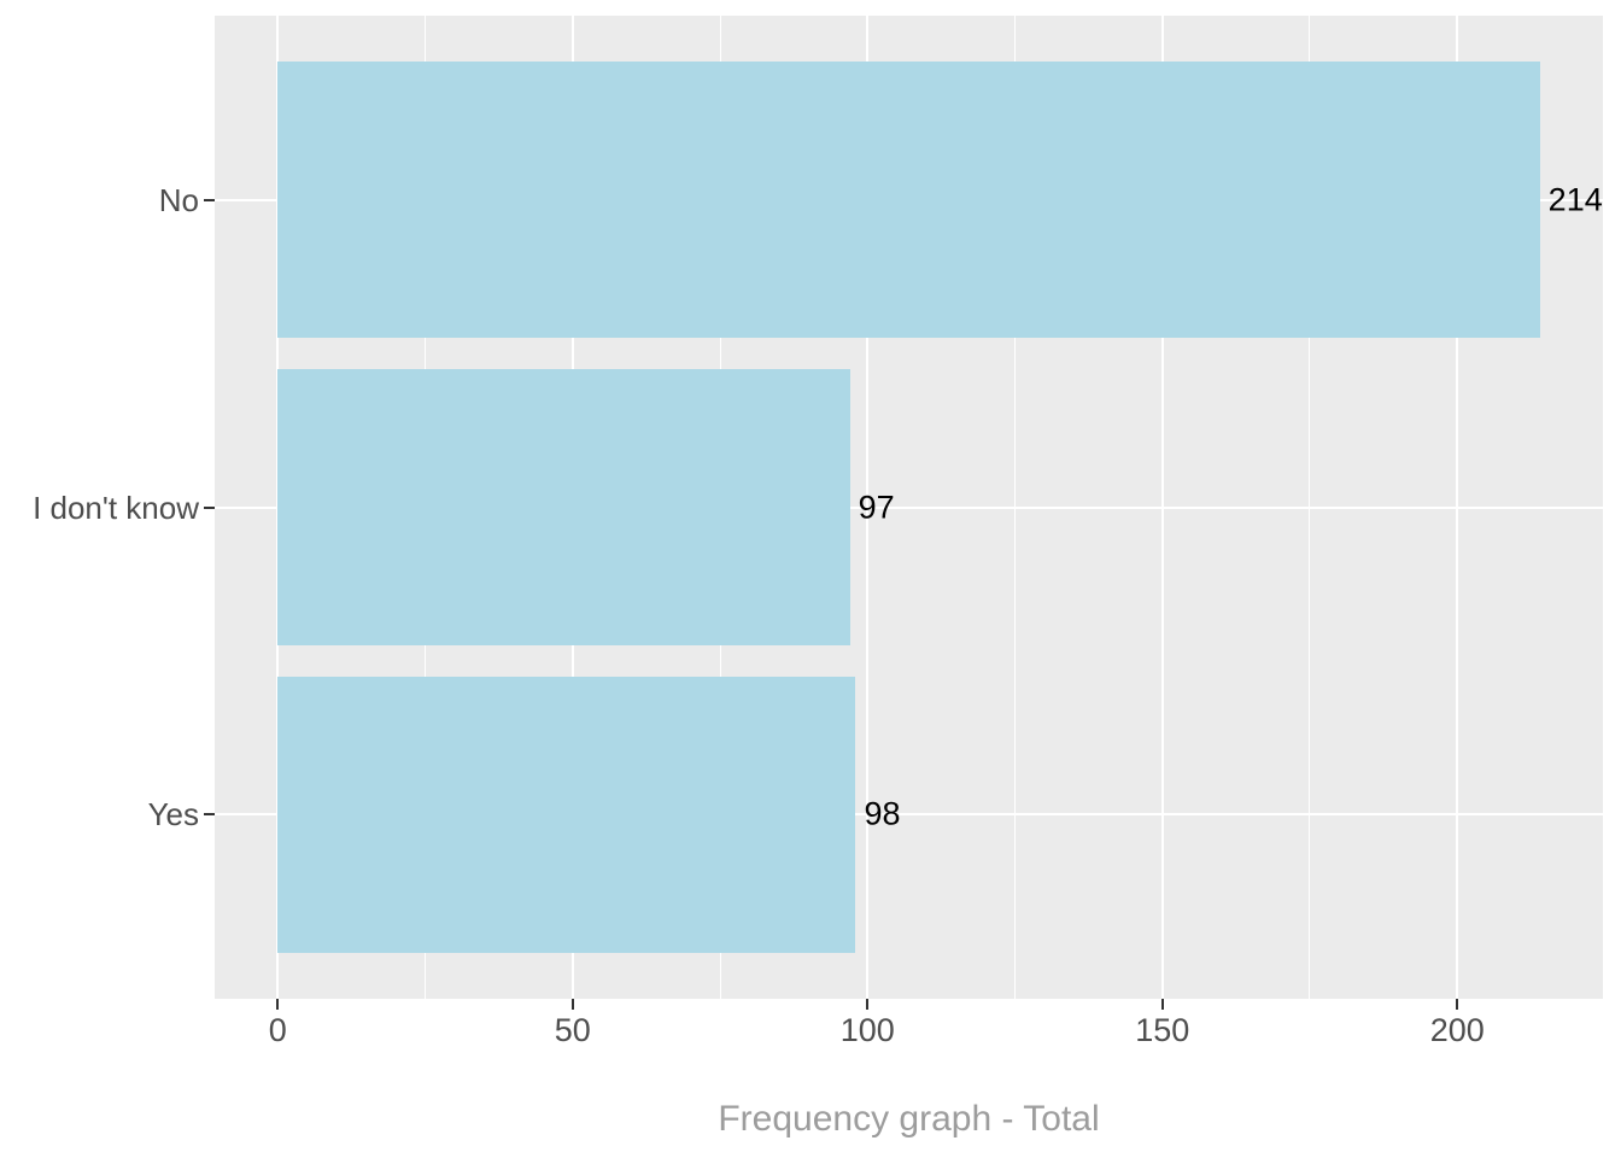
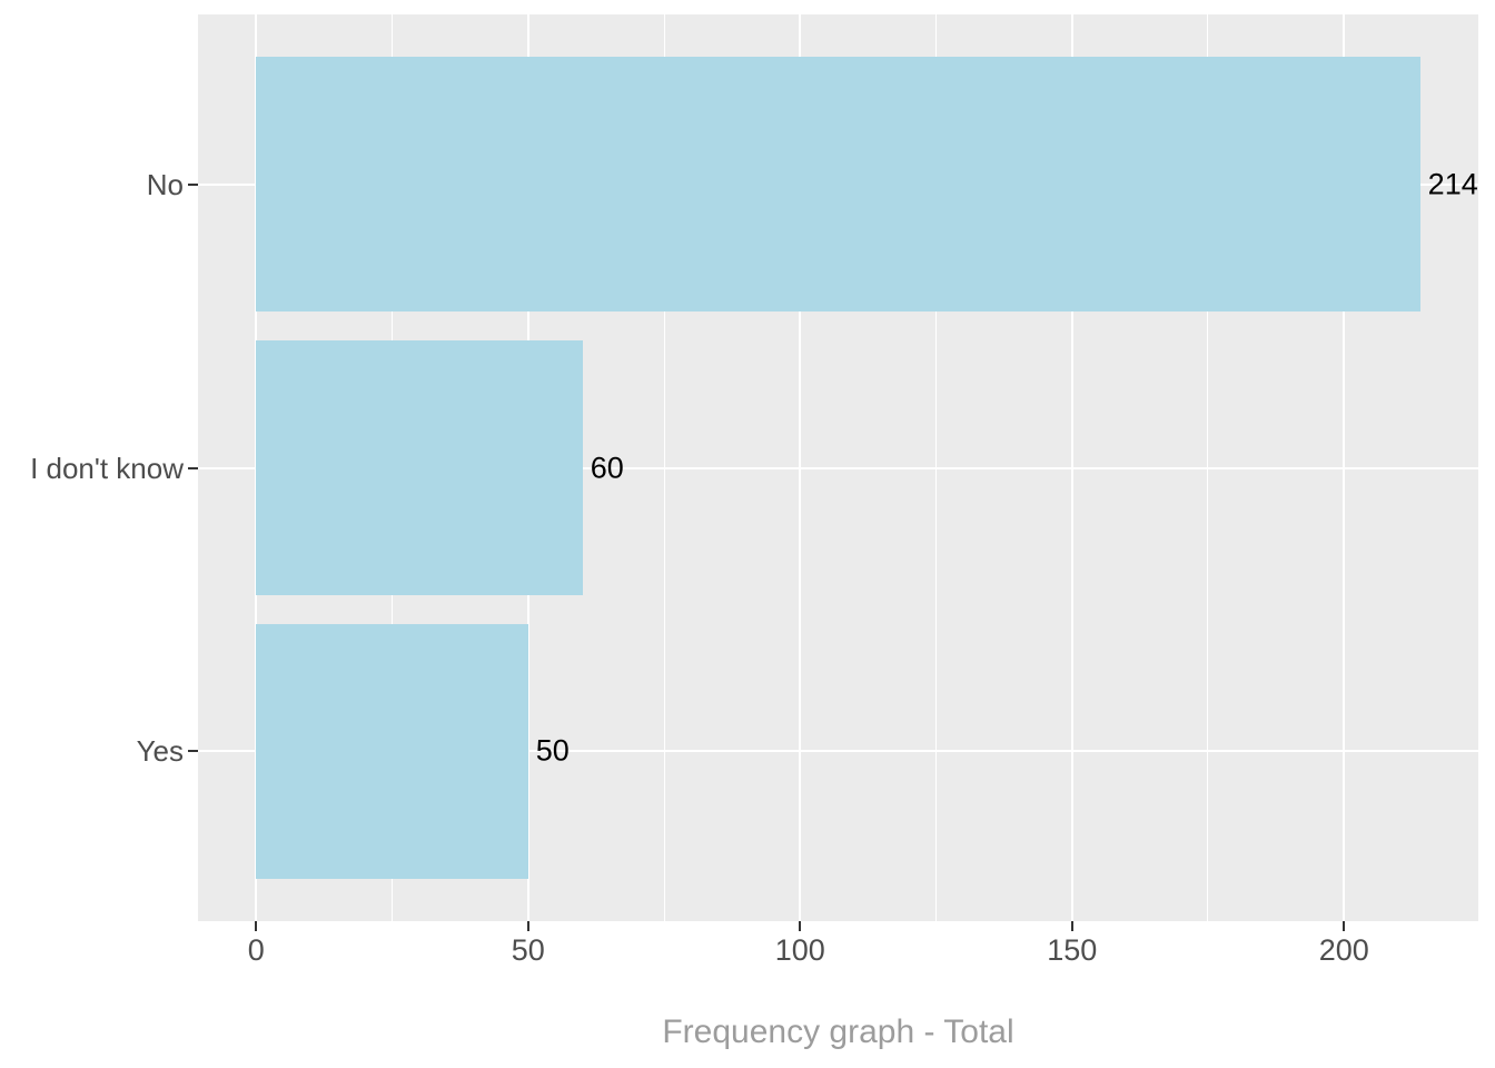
I don't know: 97 -> 60
Yes: 98 -> 50
